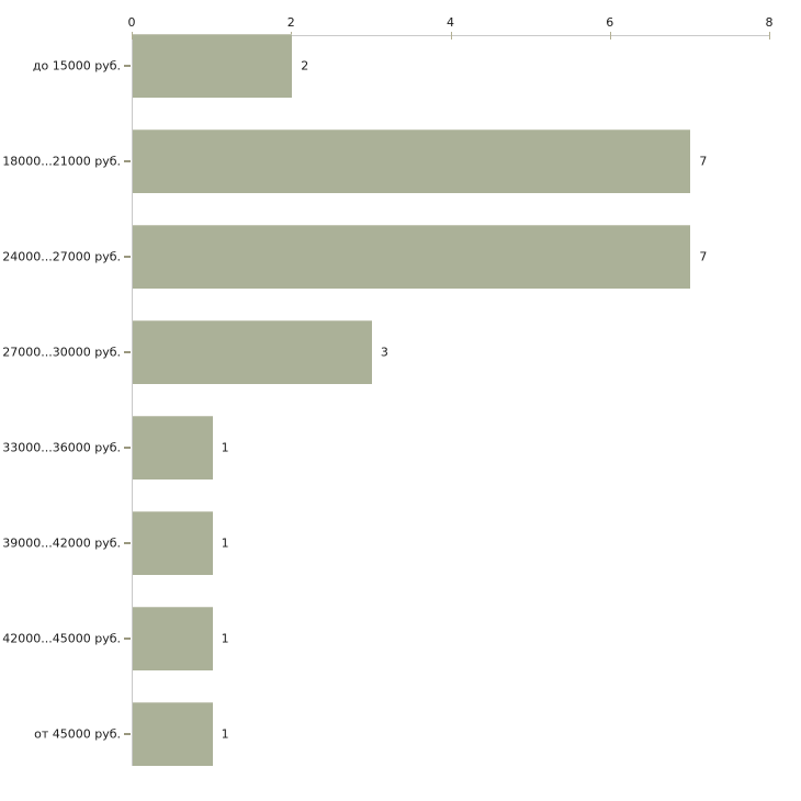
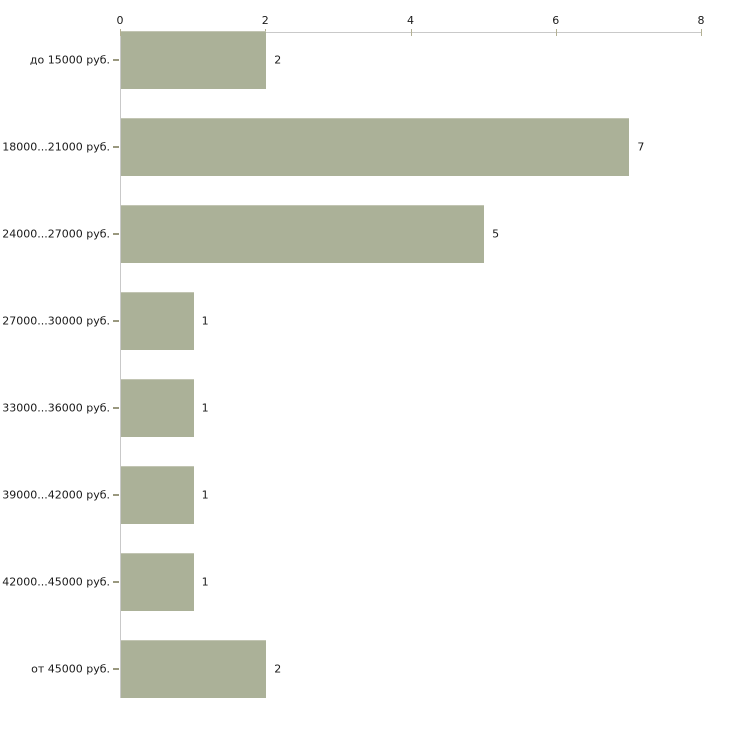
24000...27000 руб.: 7 -> 5
27000...30000 руб.: 3 -> 1
от 45000 руб.: 1 -> 2
